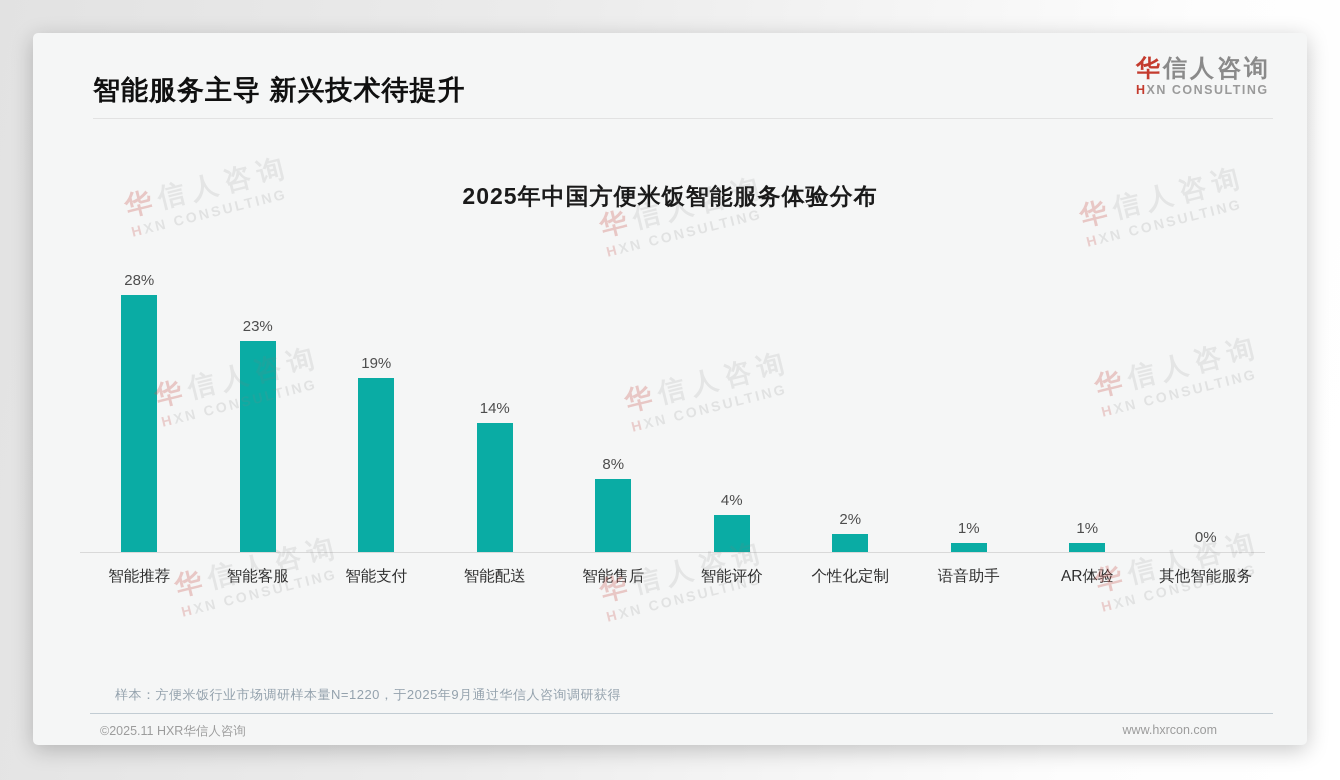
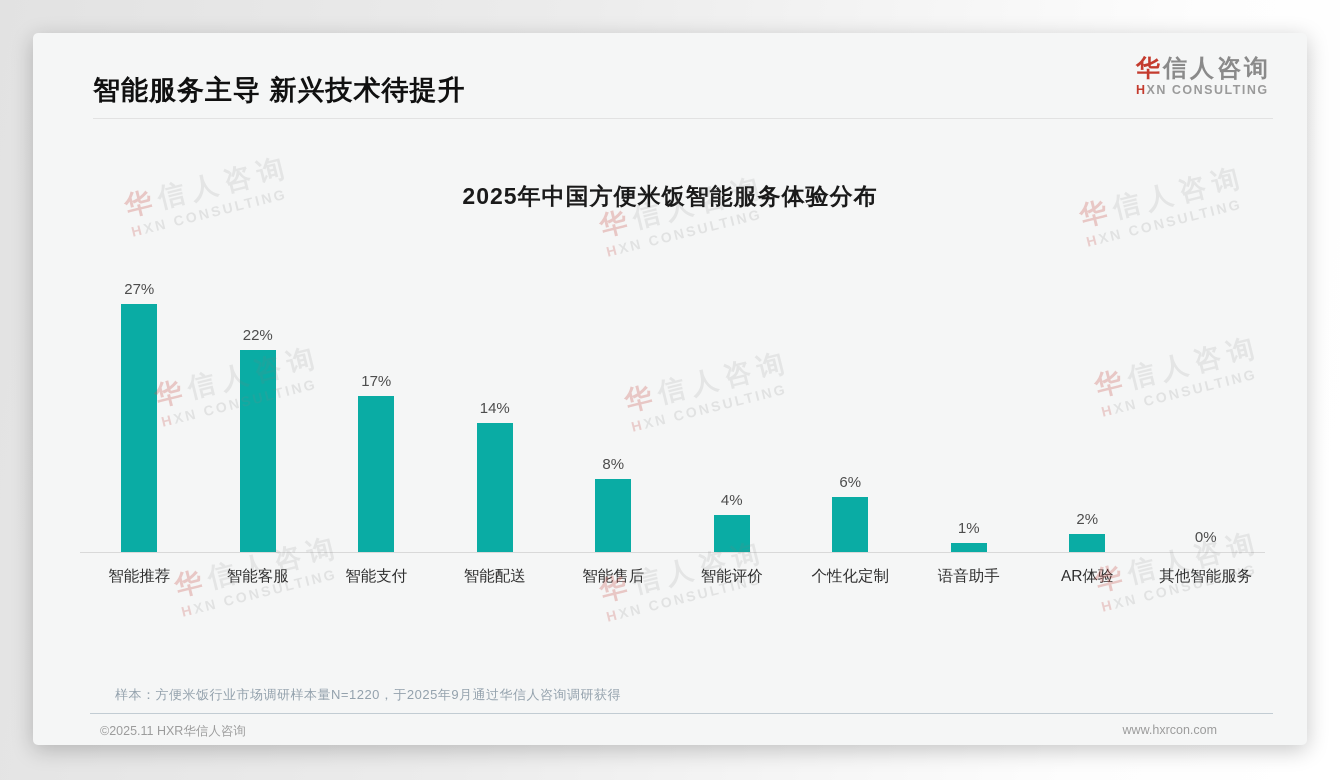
智能推荐: 28% -> 27%
智能客服: 23% -> 22%
智能支付: 19% -> 17%
个性化定制: 2% -> 6%
AR体验: 1% -> 2%
